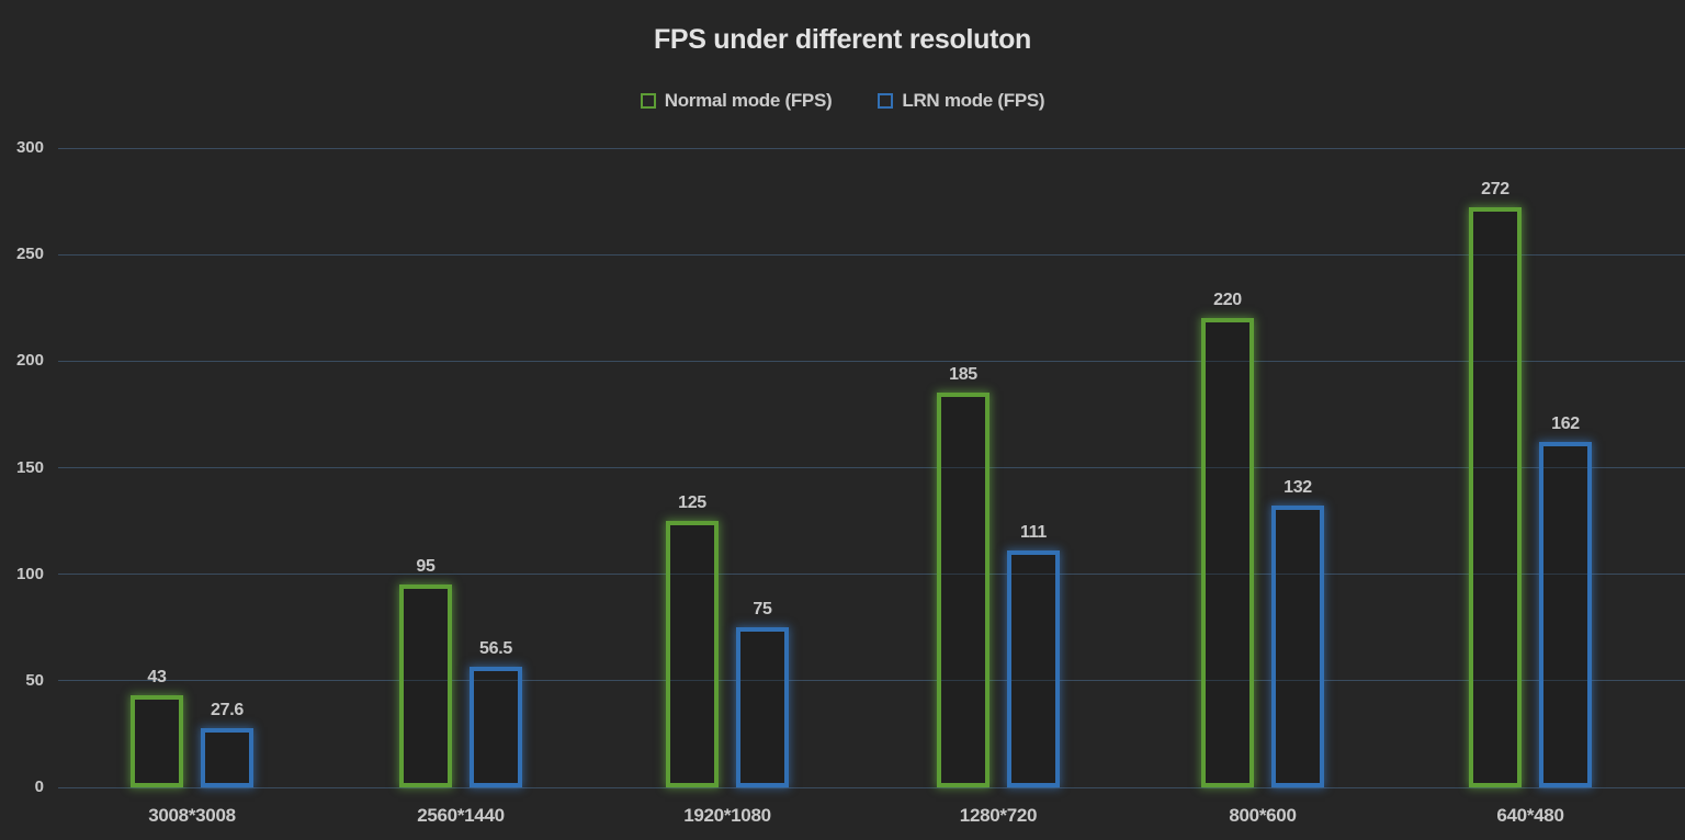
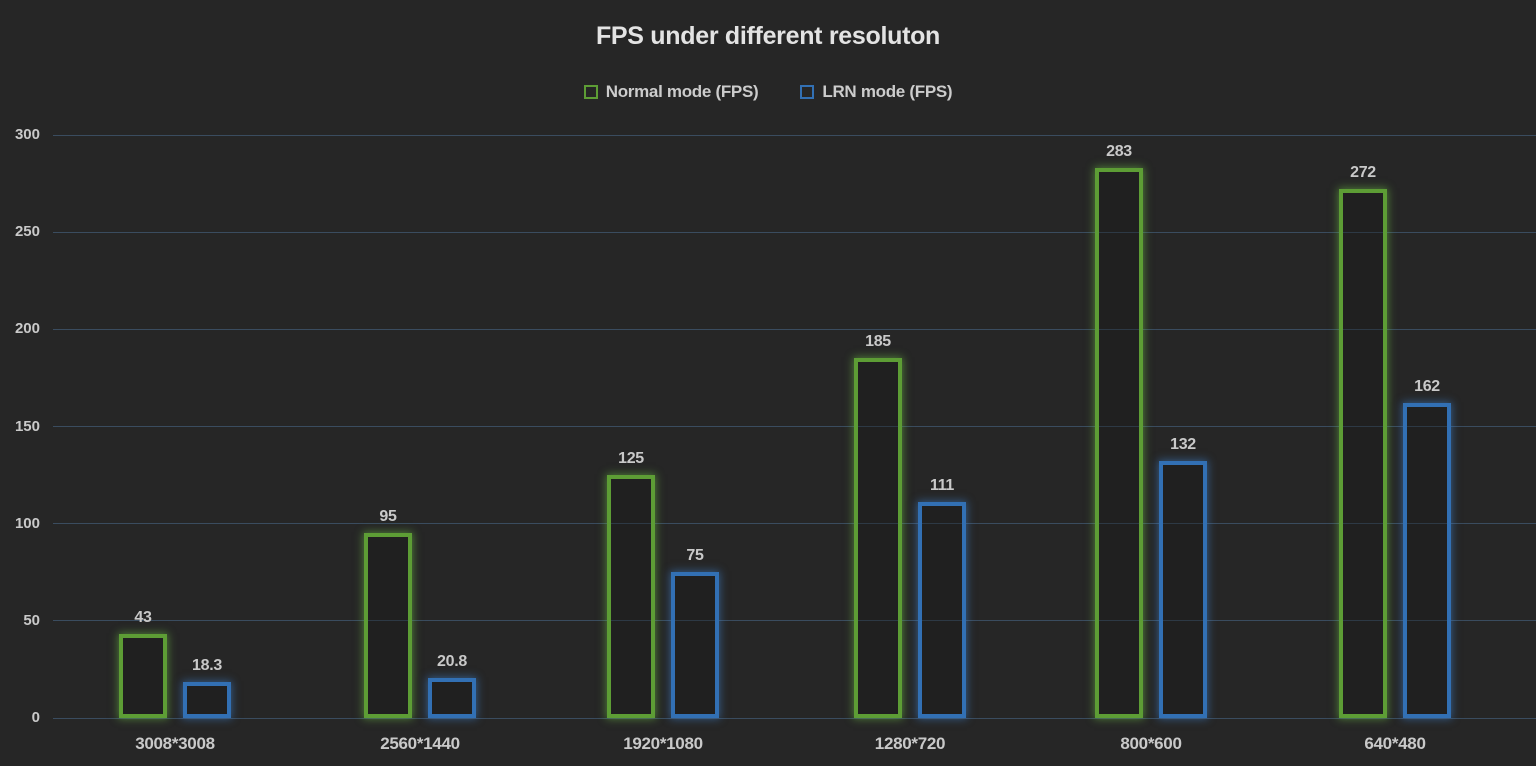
LRN mode (FPS)/3008*3008: 27.6 -> 18.3
LRN mode (FPS)/2560*1440: 56.5 -> 20.8
Normal mode (FPS)/800*600: 220 -> 283
